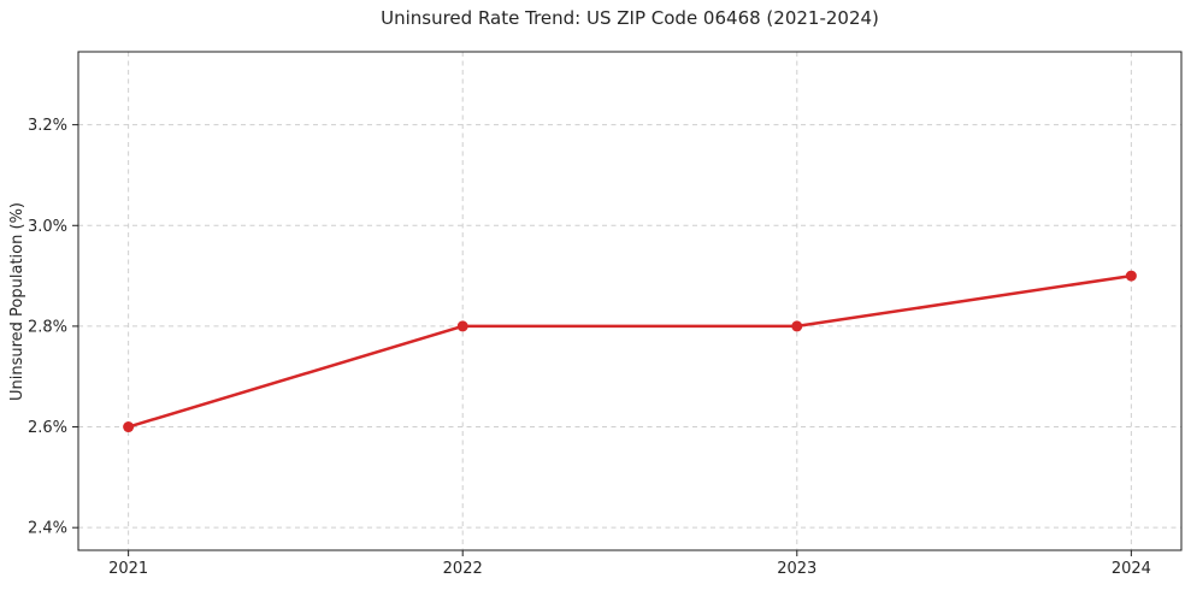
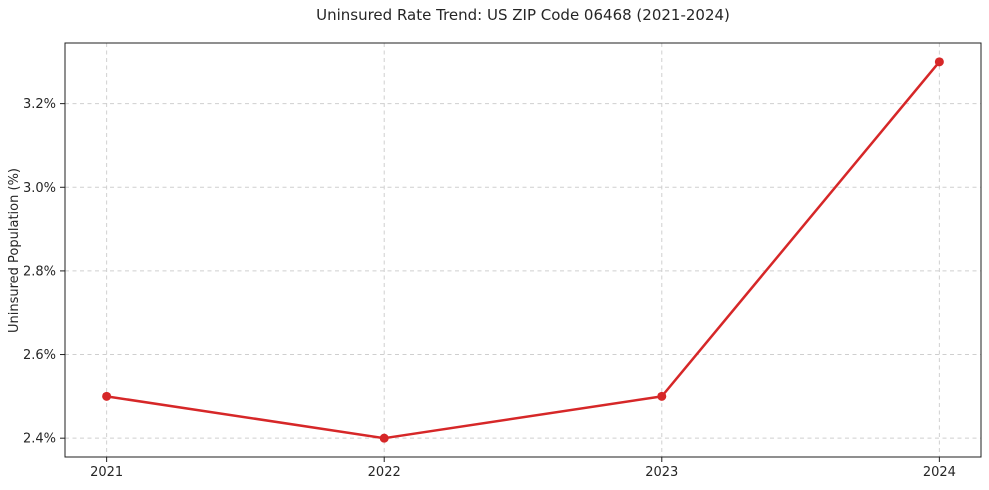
2021: 2.6% -> 2.5%
2022: 2.8% -> 2.4%
2023: 2.8% -> 2.5%
2024: 2.9% -> 3.3%
